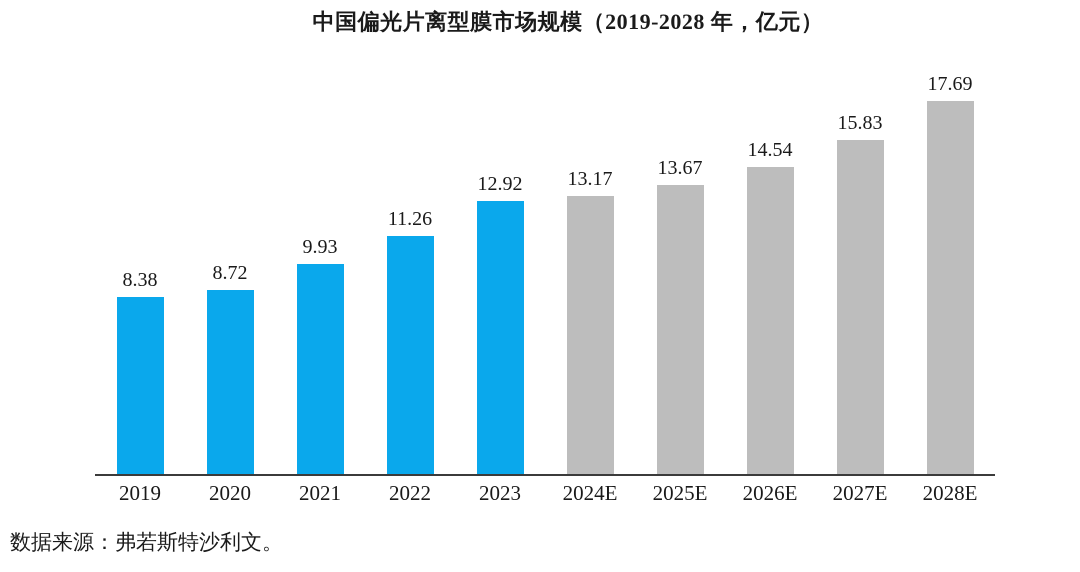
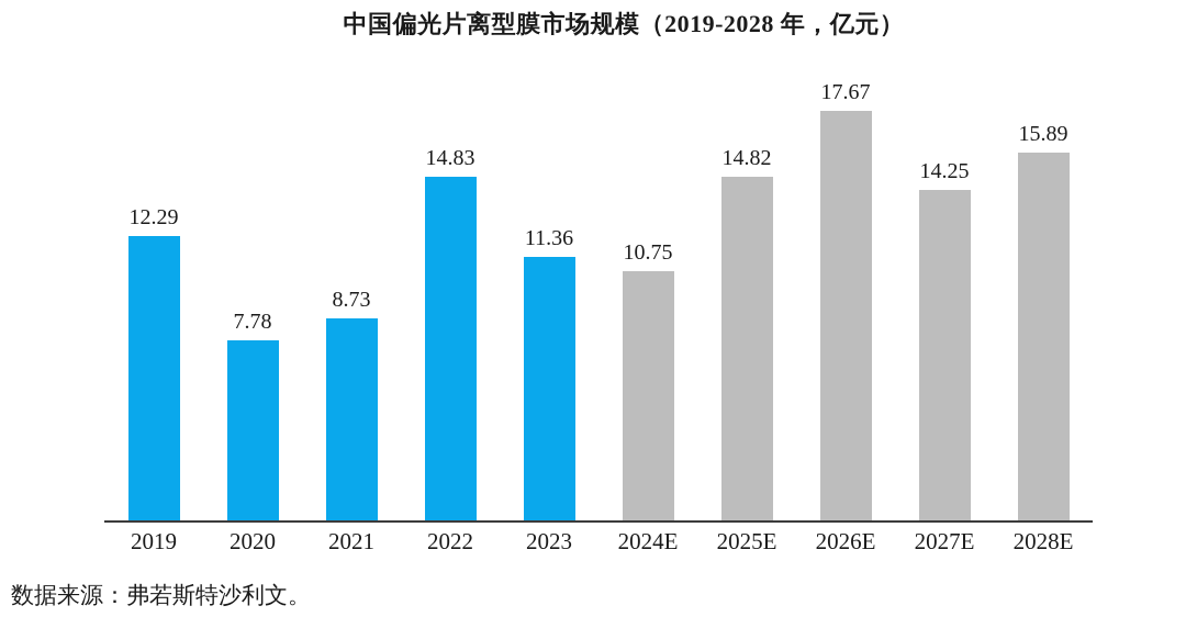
2019: 8.38 -> 12.29
2020: 8.72 -> 7.78
2021: 9.93 -> 8.73
2022: 11.26 -> 14.83
2023: 12.92 -> 11.36
2024E: 13.17 -> 10.75
2025E: 13.67 -> 14.82
2026E: 14.54 -> 17.67
2027E: 15.83 -> 14.25
2028E: 17.69 -> 15.89
